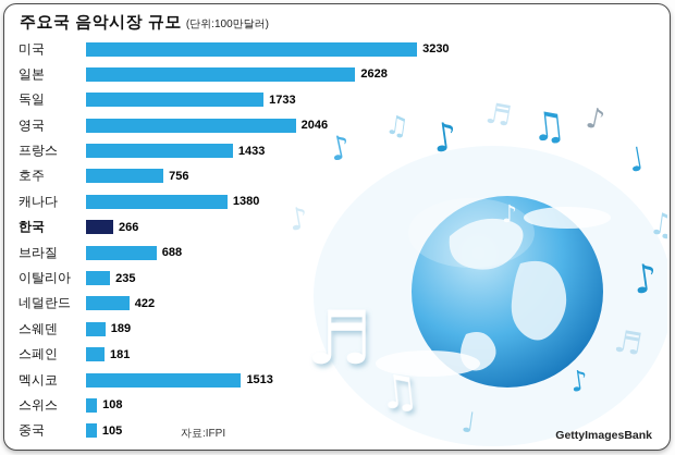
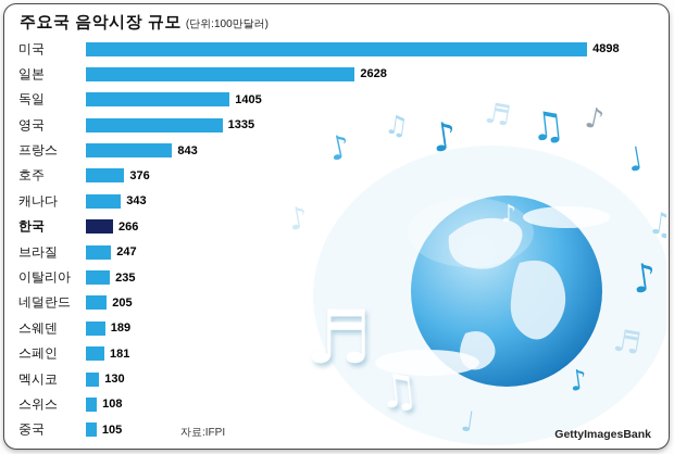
미국: 3230 -> 4898
독일: 1733 -> 1405
영국: 2046 -> 1335
프랑스: 1433 -> 843
호주: 756 -> 376
캐나다: 1380 -> 343
브라질: 688 -> 247
네덜란드: 422 -> 205
멕시코: 1513 -> 130
